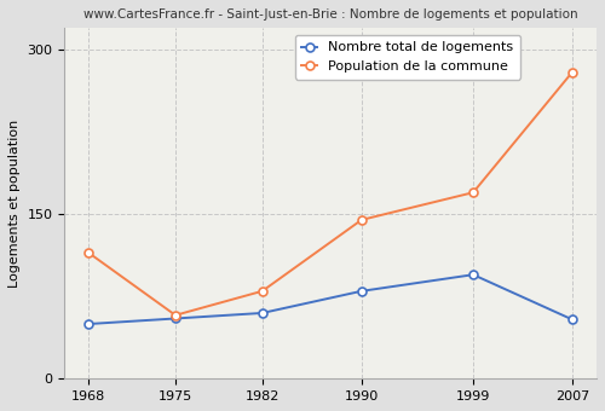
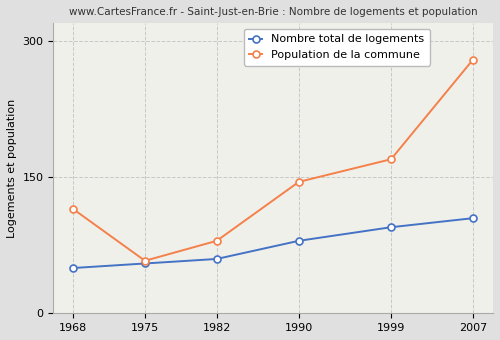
Nombre total de logements/2007: 54 -> 105
